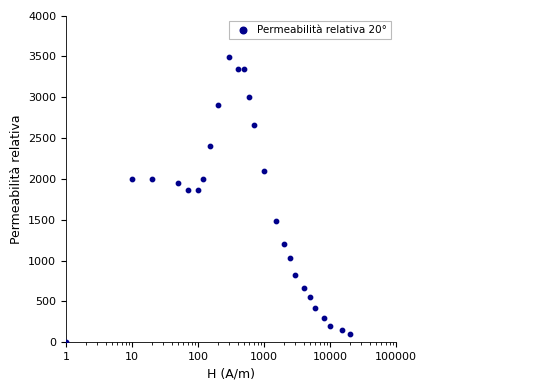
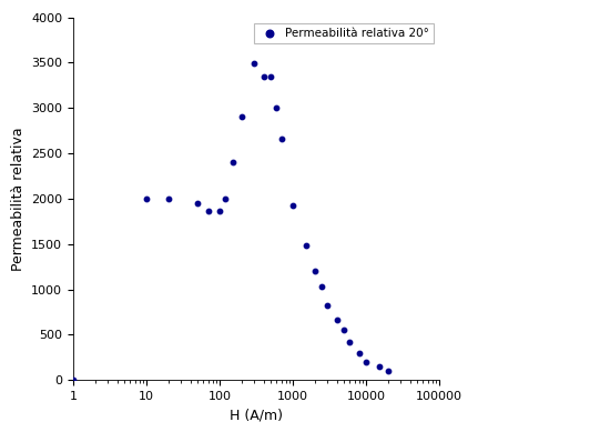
1000: 2100 -> 1920
